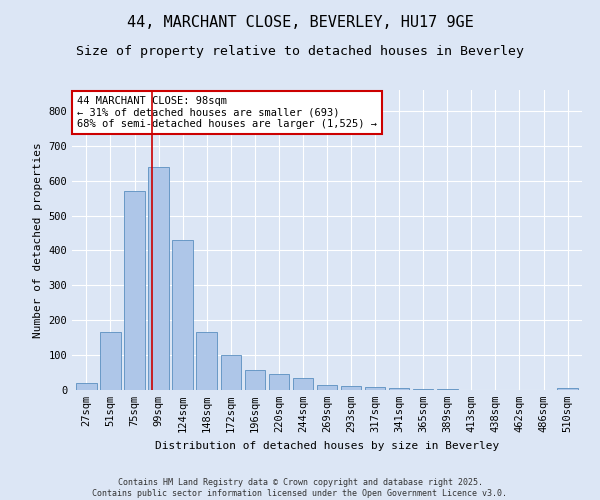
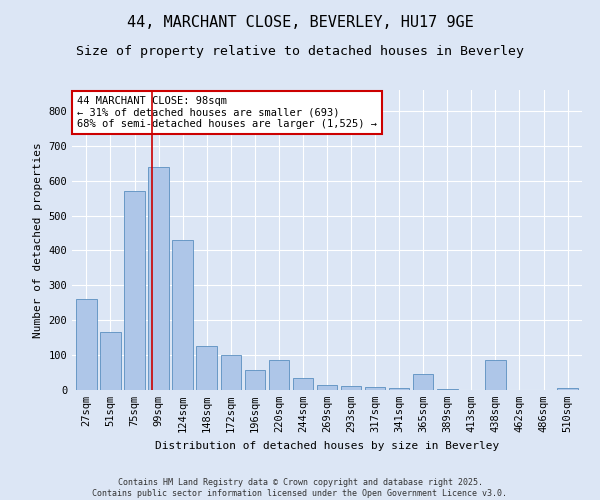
27sqm: 20 -> 260
148sqm: 165 -> 125
220sqm: 45 -> 85
365sqm: 4 -> 45
438sqm: 1 -> 85
